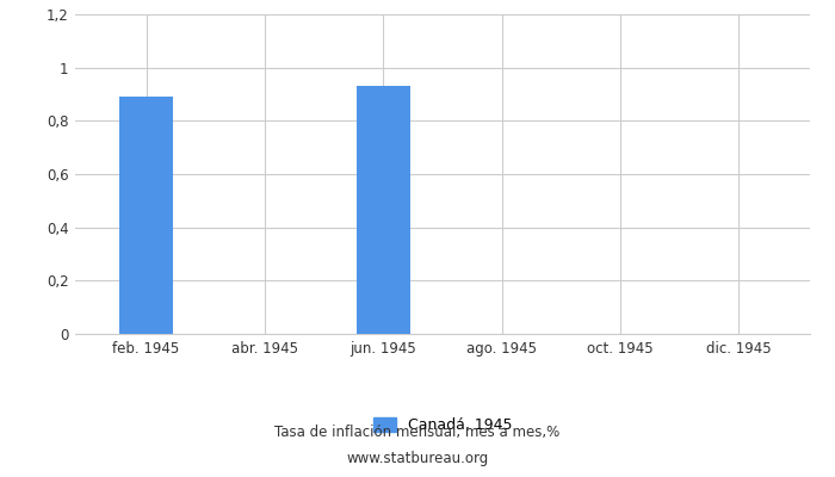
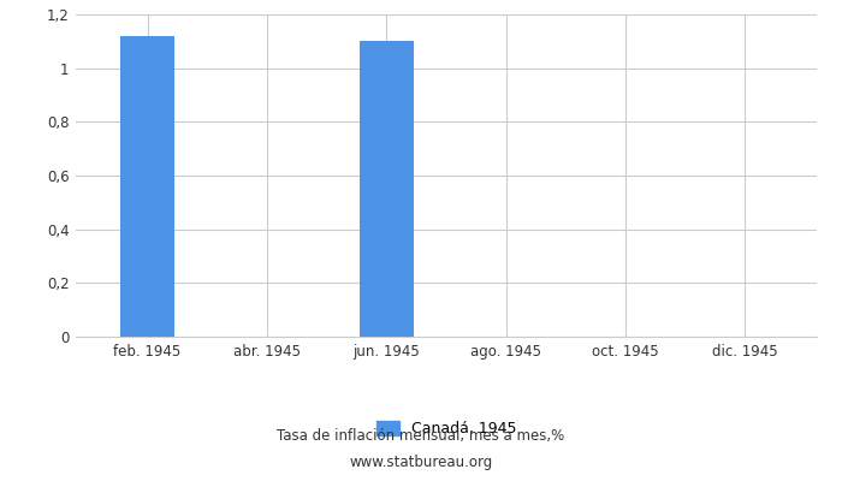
feb. 1945: 0,89 -> 1,12
jun. 1945: 0,93 -> 1,10
